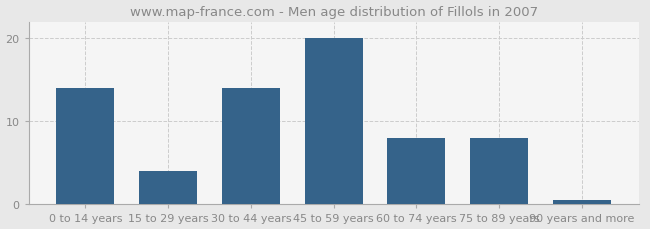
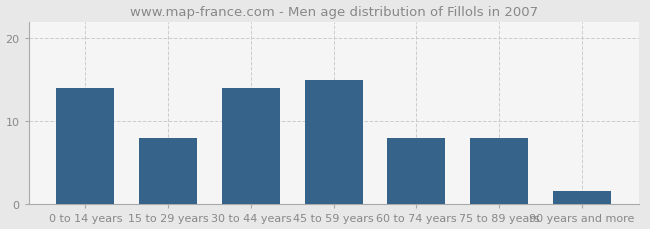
15 to 29 years: 4.0 -> 8.0
45 to 59 years: 20.0 -> 15.0
90 years and more: 0.5 -> 1.6
